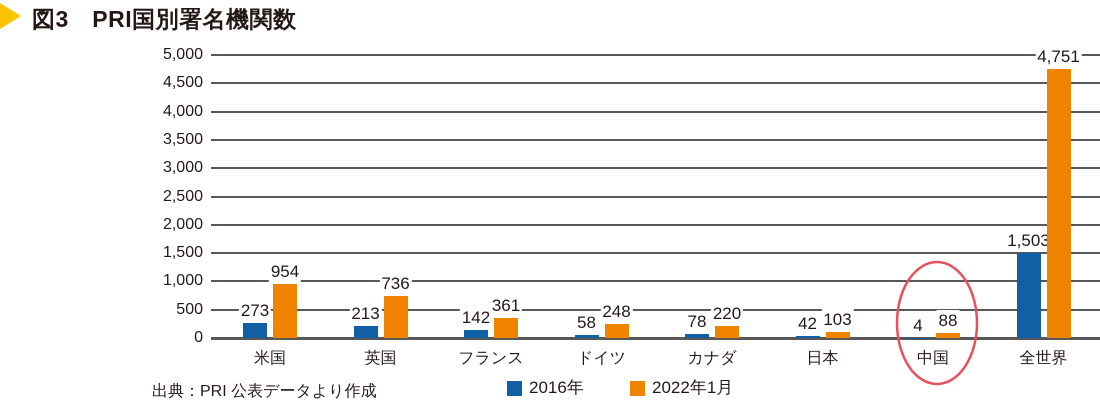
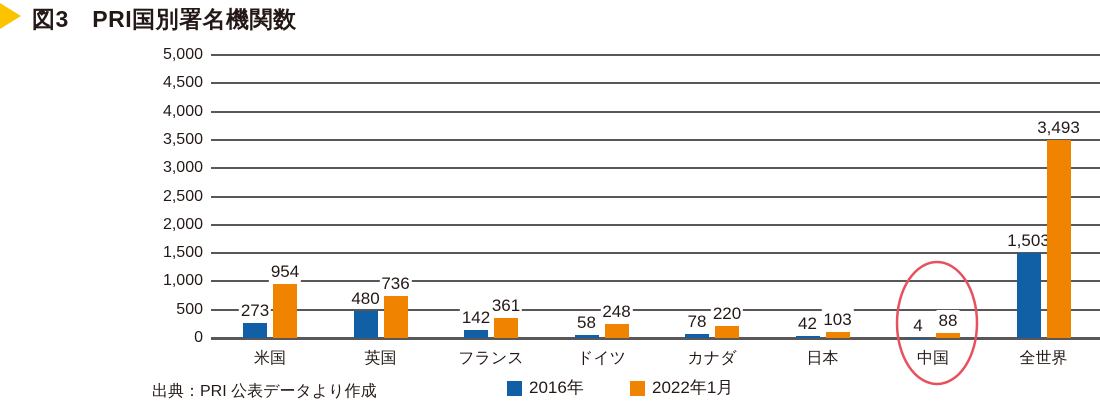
2016年/英国: 213 -> 480
2022年1月/全世界: 4,751 -> 3,493
